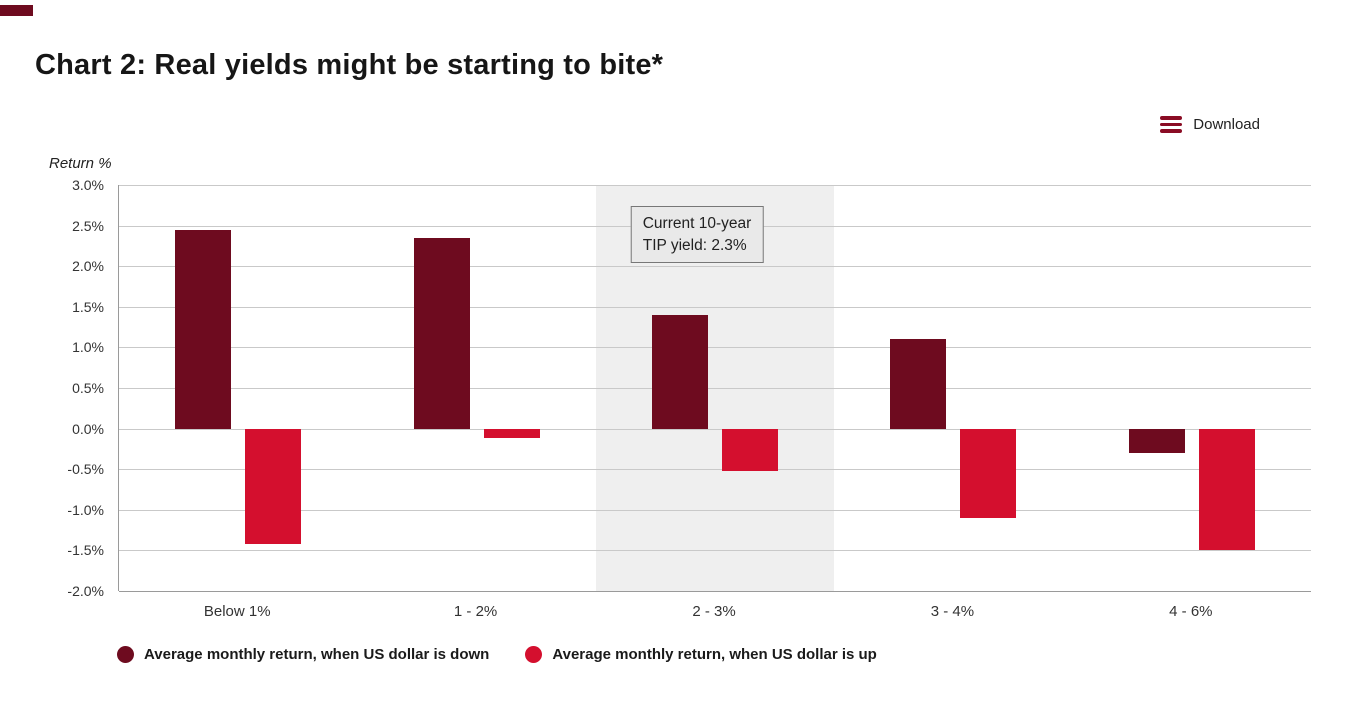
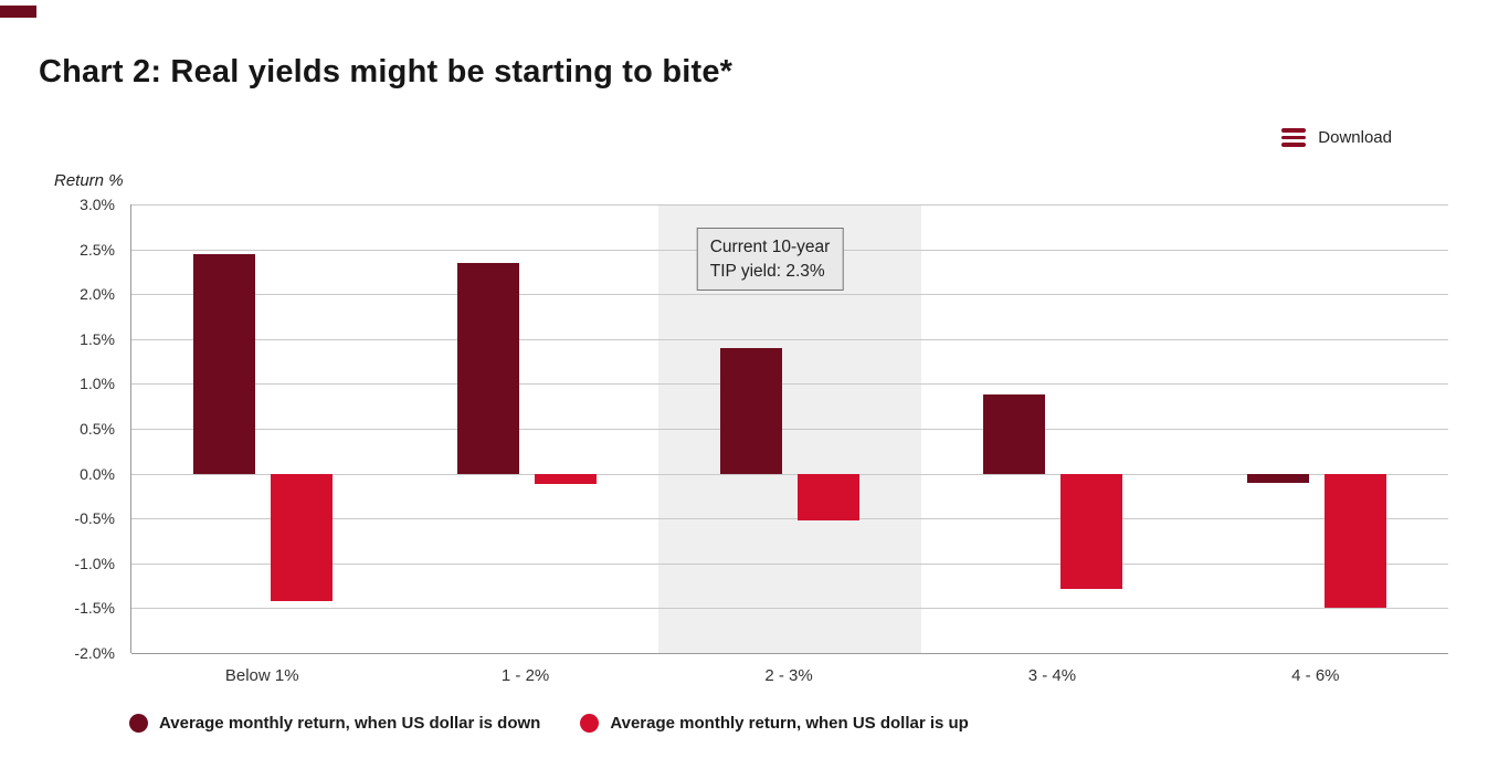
Average monthly return, when US dollar is down/3 - 4%: 1.1% -> 0.9%
Average monthly return, when US dollar is up/3 - 4%: -1.1% -> -1.3%
Average monthly return, when US dollar is down/4 - 6%: -0.3% -> -0.1%
